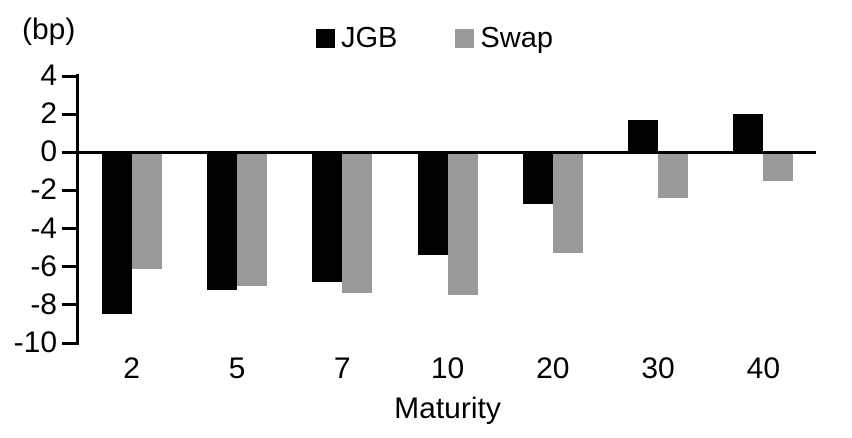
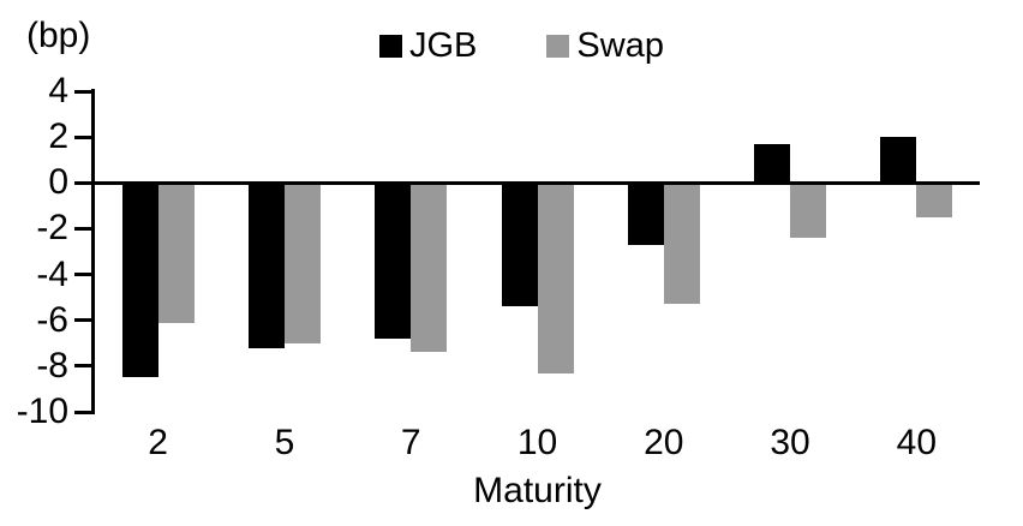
Swap/10: -7.5 -> -8.3
